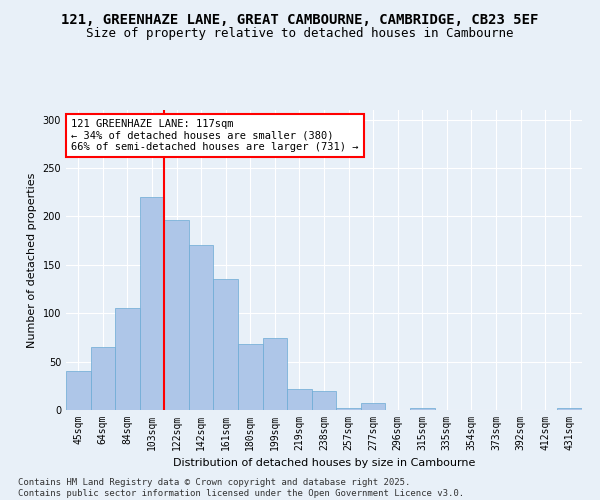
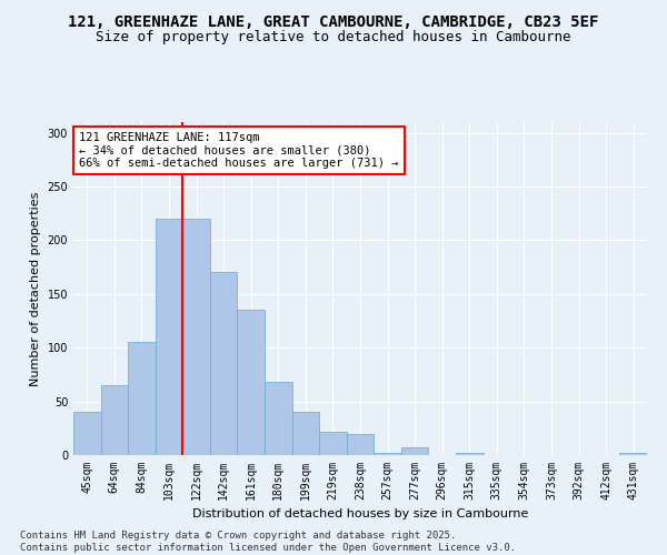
122sqm: 196 -> 220
199sqm: 74 -> 40
